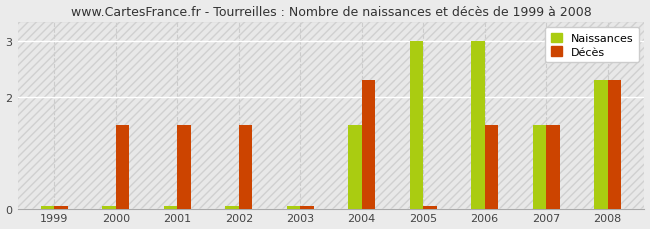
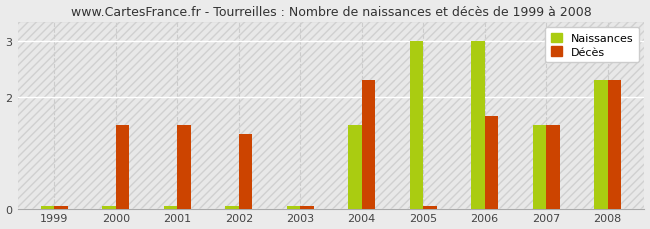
Décès/2002: 1.50 -> 1.34
Décès/2006: 1.50 -> 1.66
